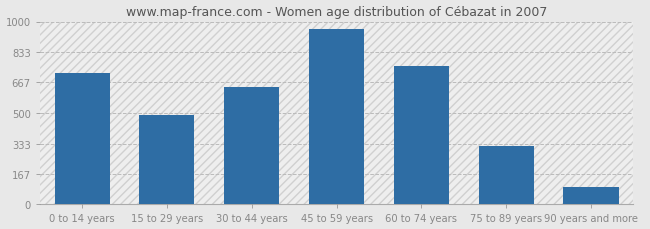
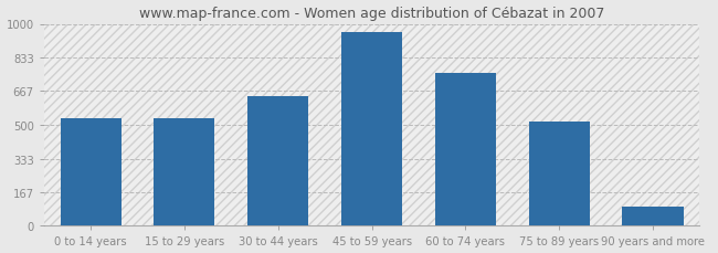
0 to 14 years: 720 -> 530
15 to 29 years: 490 -> 540
75 to 89 years: 320 -> 520
